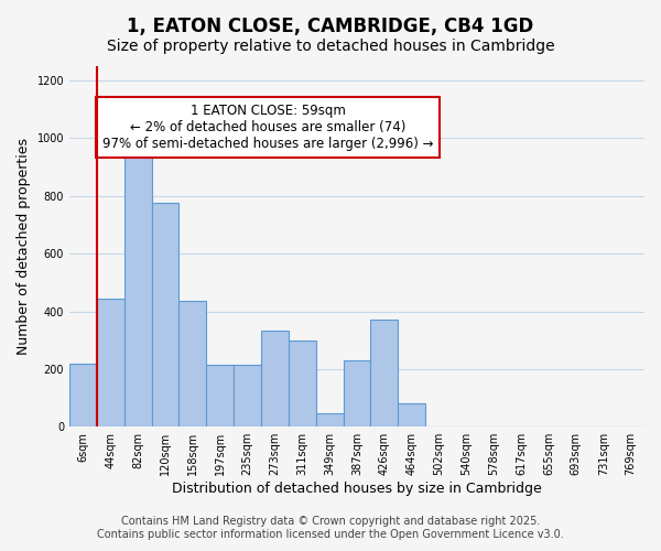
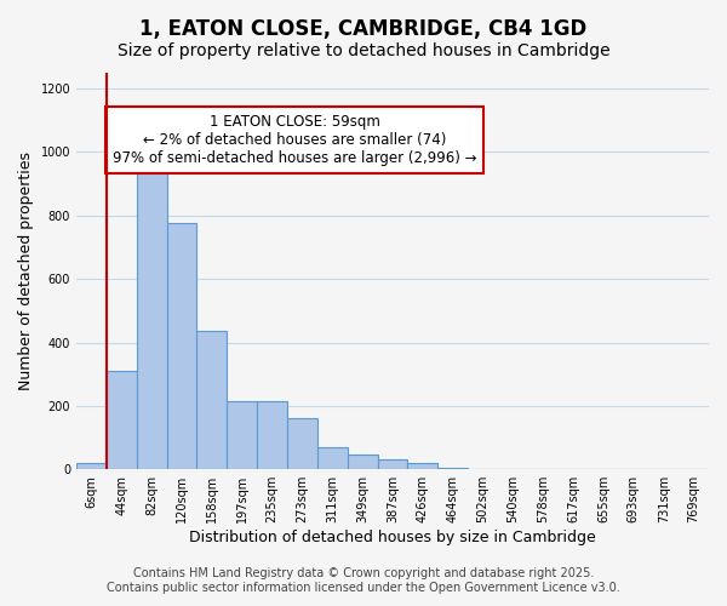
6sqm: 220 -> 20
44sqm: 445 -> 310
273sqm: 335 -> 160
311sqm: 300 -> 70
387sqm: 230 -> 32
426sqm: 370 -> 18
464sqm: 80 -> 3
